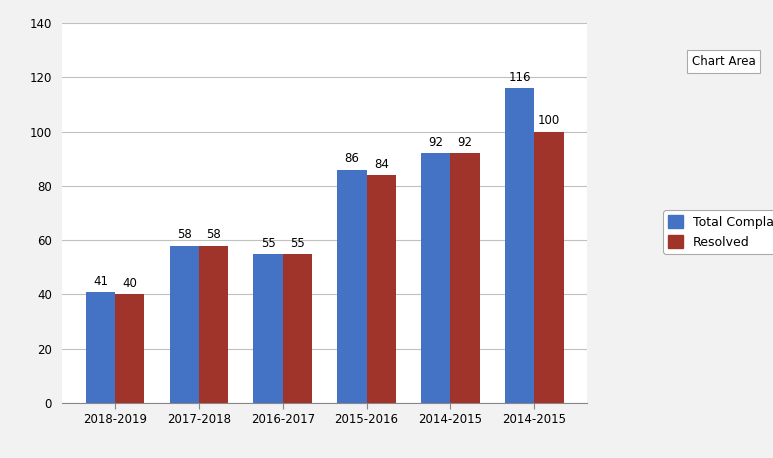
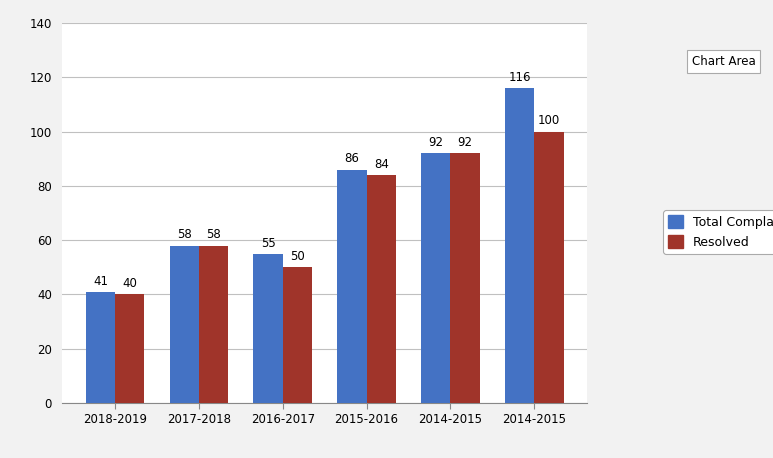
Resolved/2016-2017: 55 -> 50
